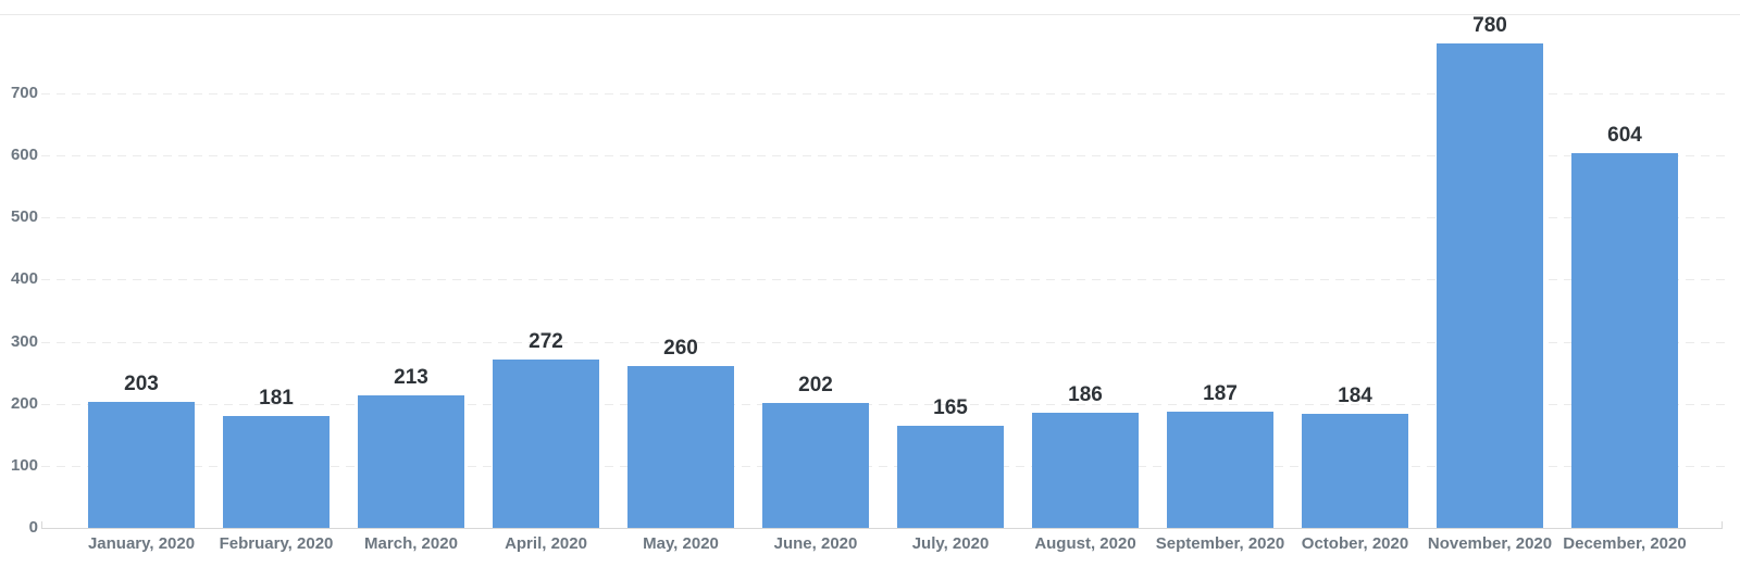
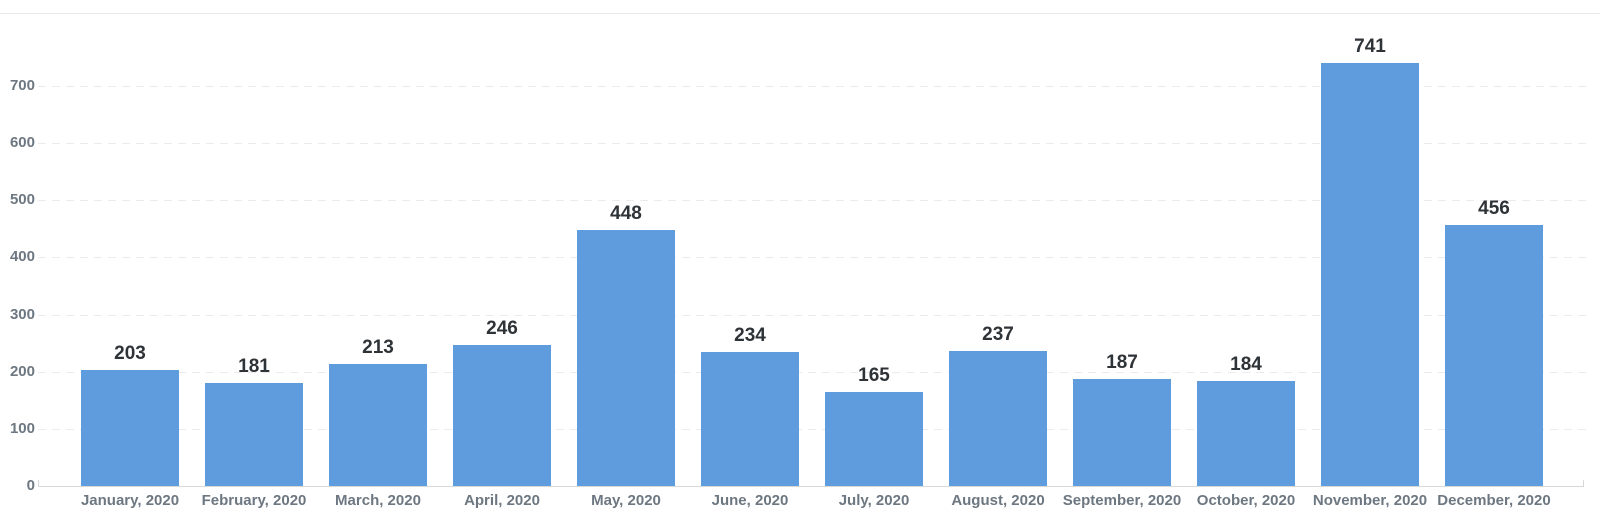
April, 2020: 272 -> 246
May, 2020: 260 -> 448
June, 2020: 202 -> 234
August, 2020: 186 -> 237
November, 2020: 780 -> 741
December, 2020: 604 -> 456
